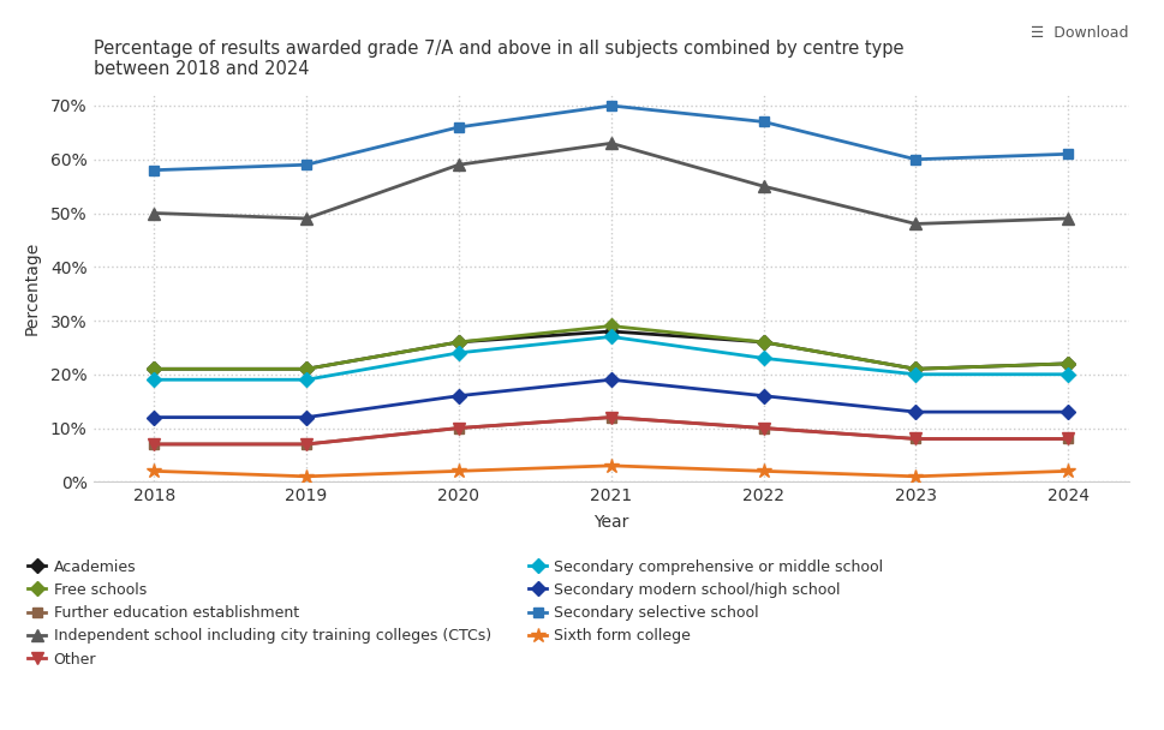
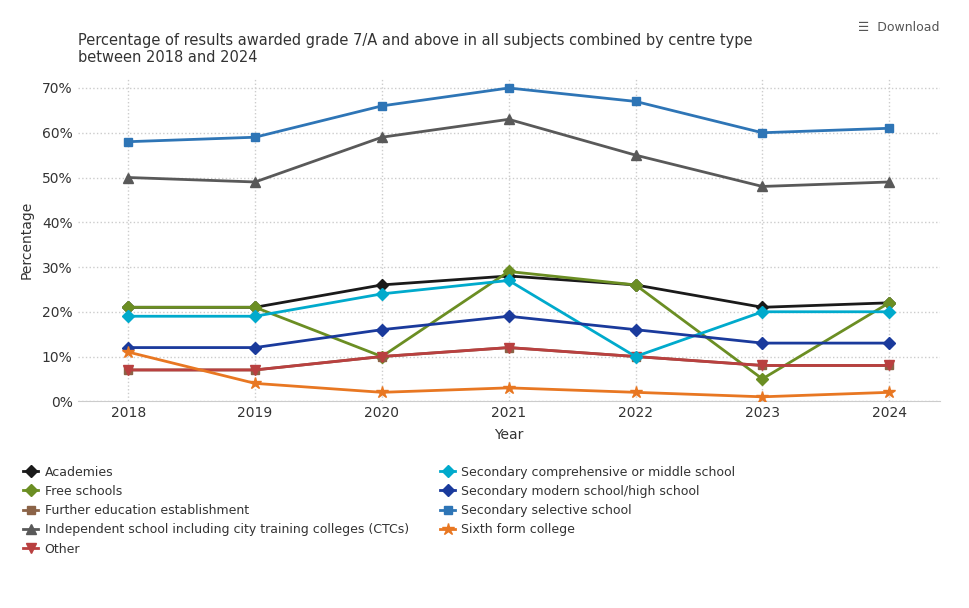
Sixth form college/2018: 2% -> 11%
Sixth form college/2019: 1% -> 4%
Free schools/2020: 26% -> 10%
Secondary comprehensive or middle school/2022: 23% -> 10%
Free schools/2023: 21% -> 5%
